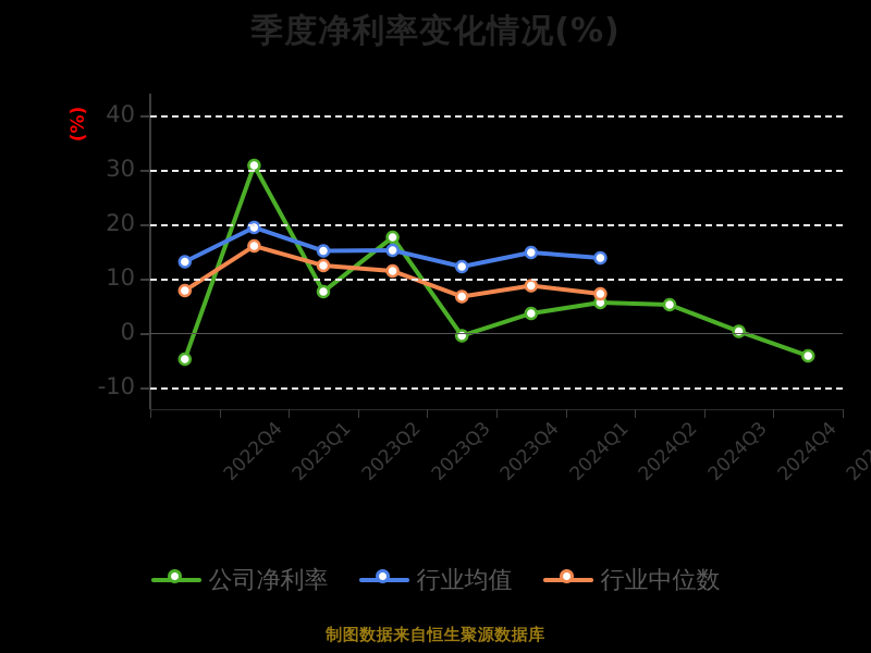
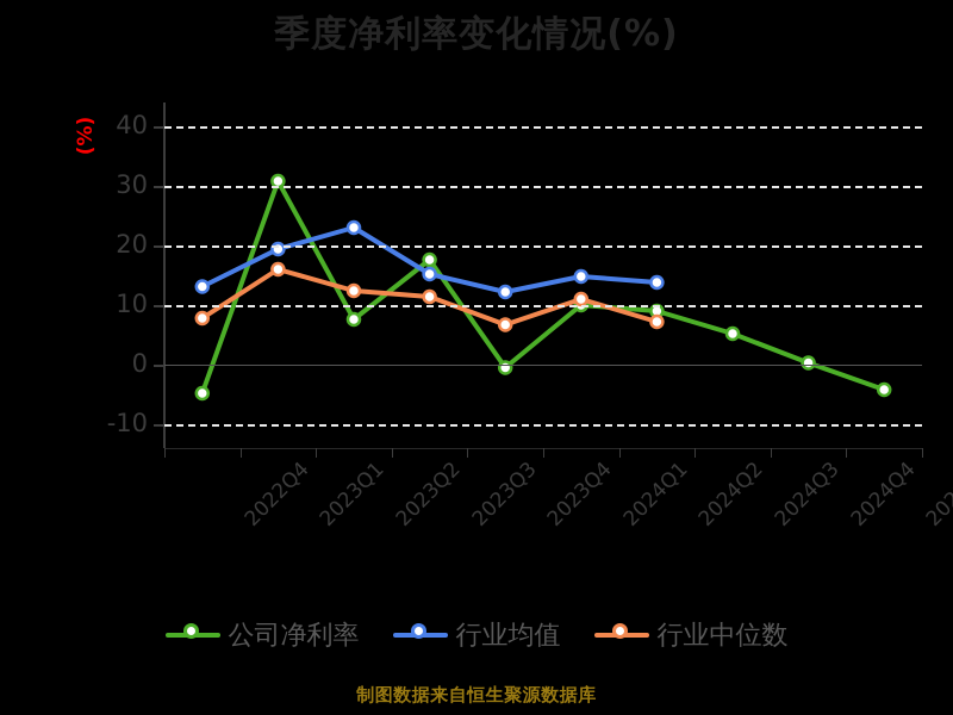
行业均值/2023Q2: 15 -> 23
公司净利率/2024Q1: 4 -> 10
行业中位数/2024Q1: 9 -> 11
公司净利率/2024Q2: 6 -> 9
